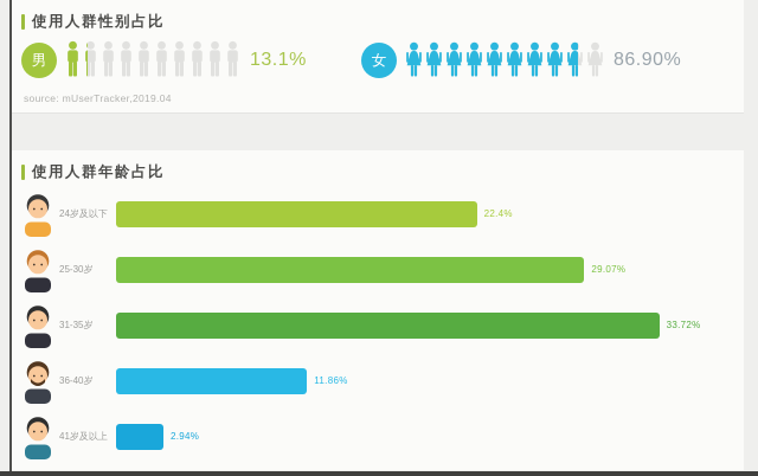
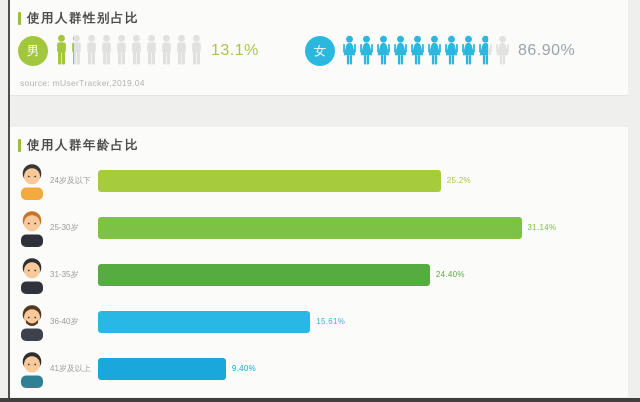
使用人群年龄占比/24岁及以下: 22.4% -> 25.2%
使用人群年龄占比/25-30岁: 29.07% -> 31.14%
使用人群年龄占比/31-35岁: 33.72% -> 24.40%
使用人群年龄占比/36-40岁: 11.86% -> 15.61%
使用人群年龄占比/41岁及以上: 2.94% -> 9.40%
